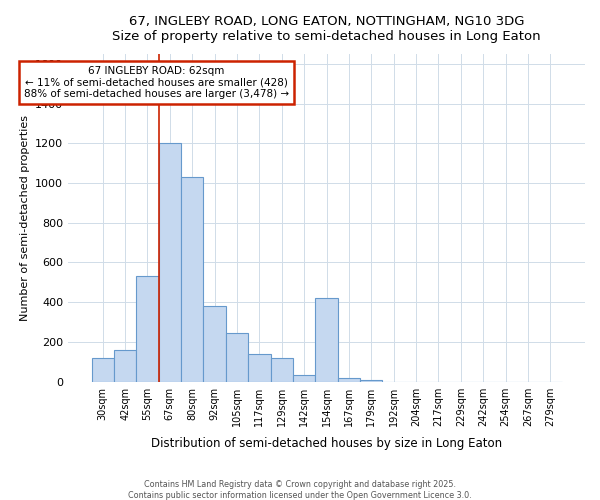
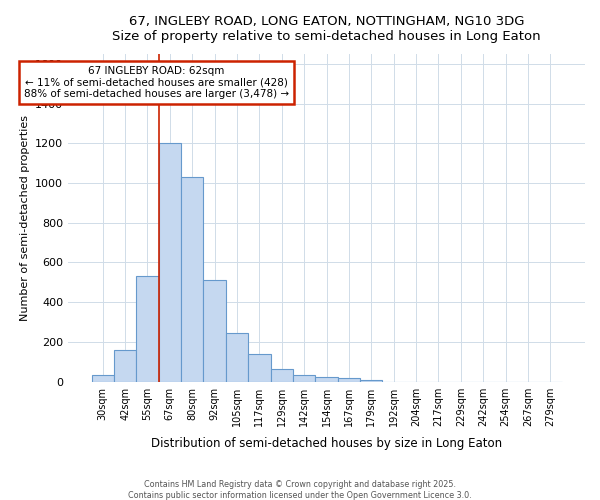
30sqm: 120 -> 40
92sqm: 380 -> 510
129sqm: 120 -> 60
154sqm: 420 -> 20
